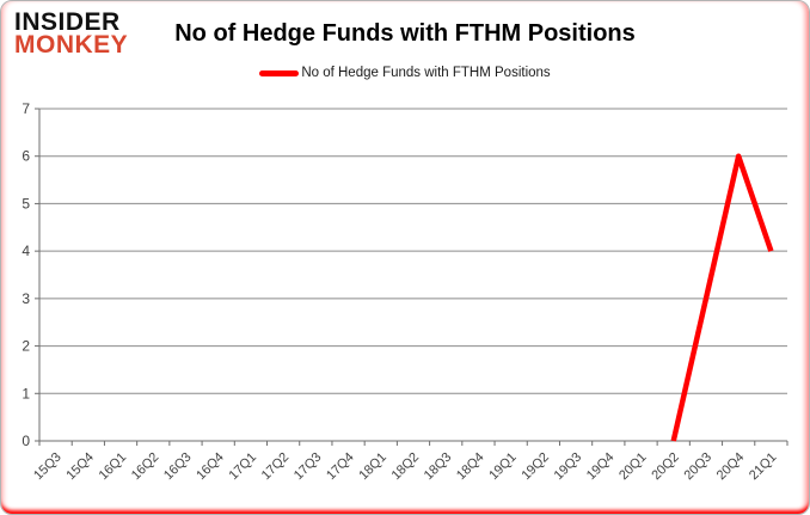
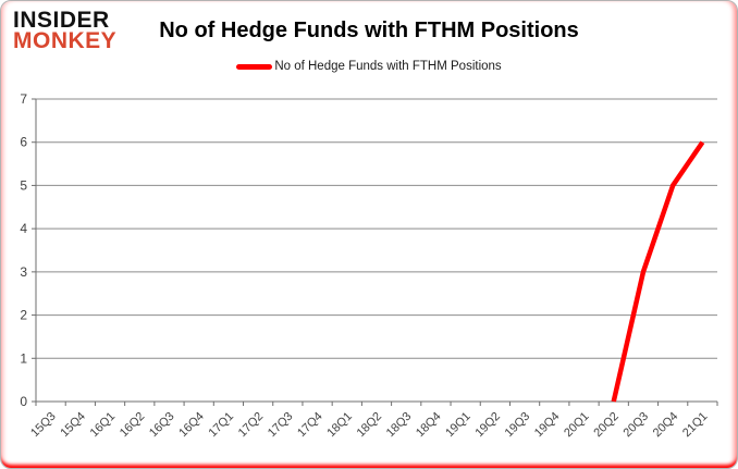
20Q4: 6 -> 5
21Q1: 4 -> 6
